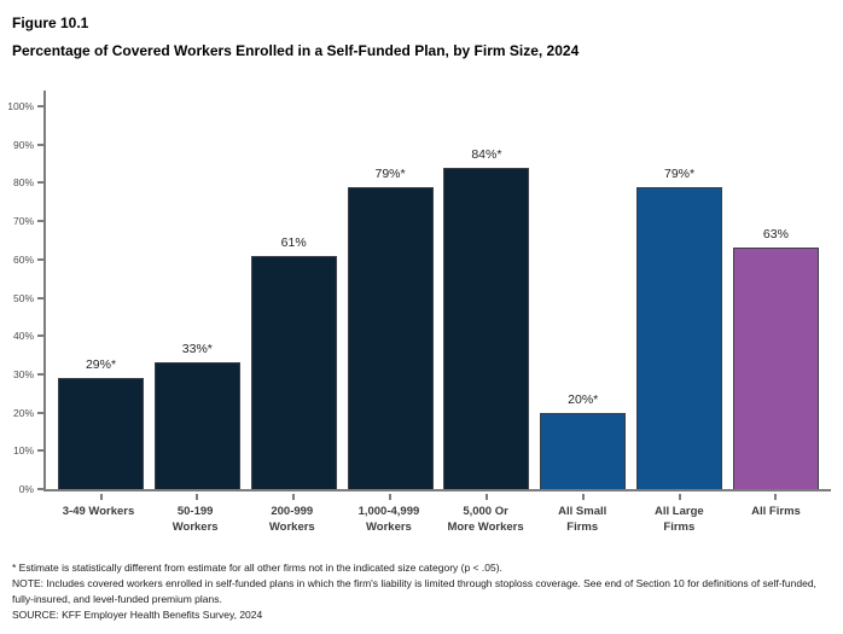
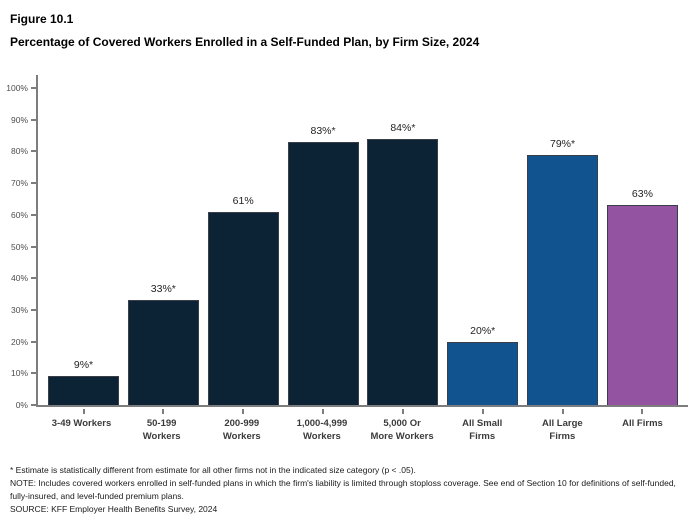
3-49 Workers: 29 -> 9
1,000-4,999 Workers: 79 -> 83
